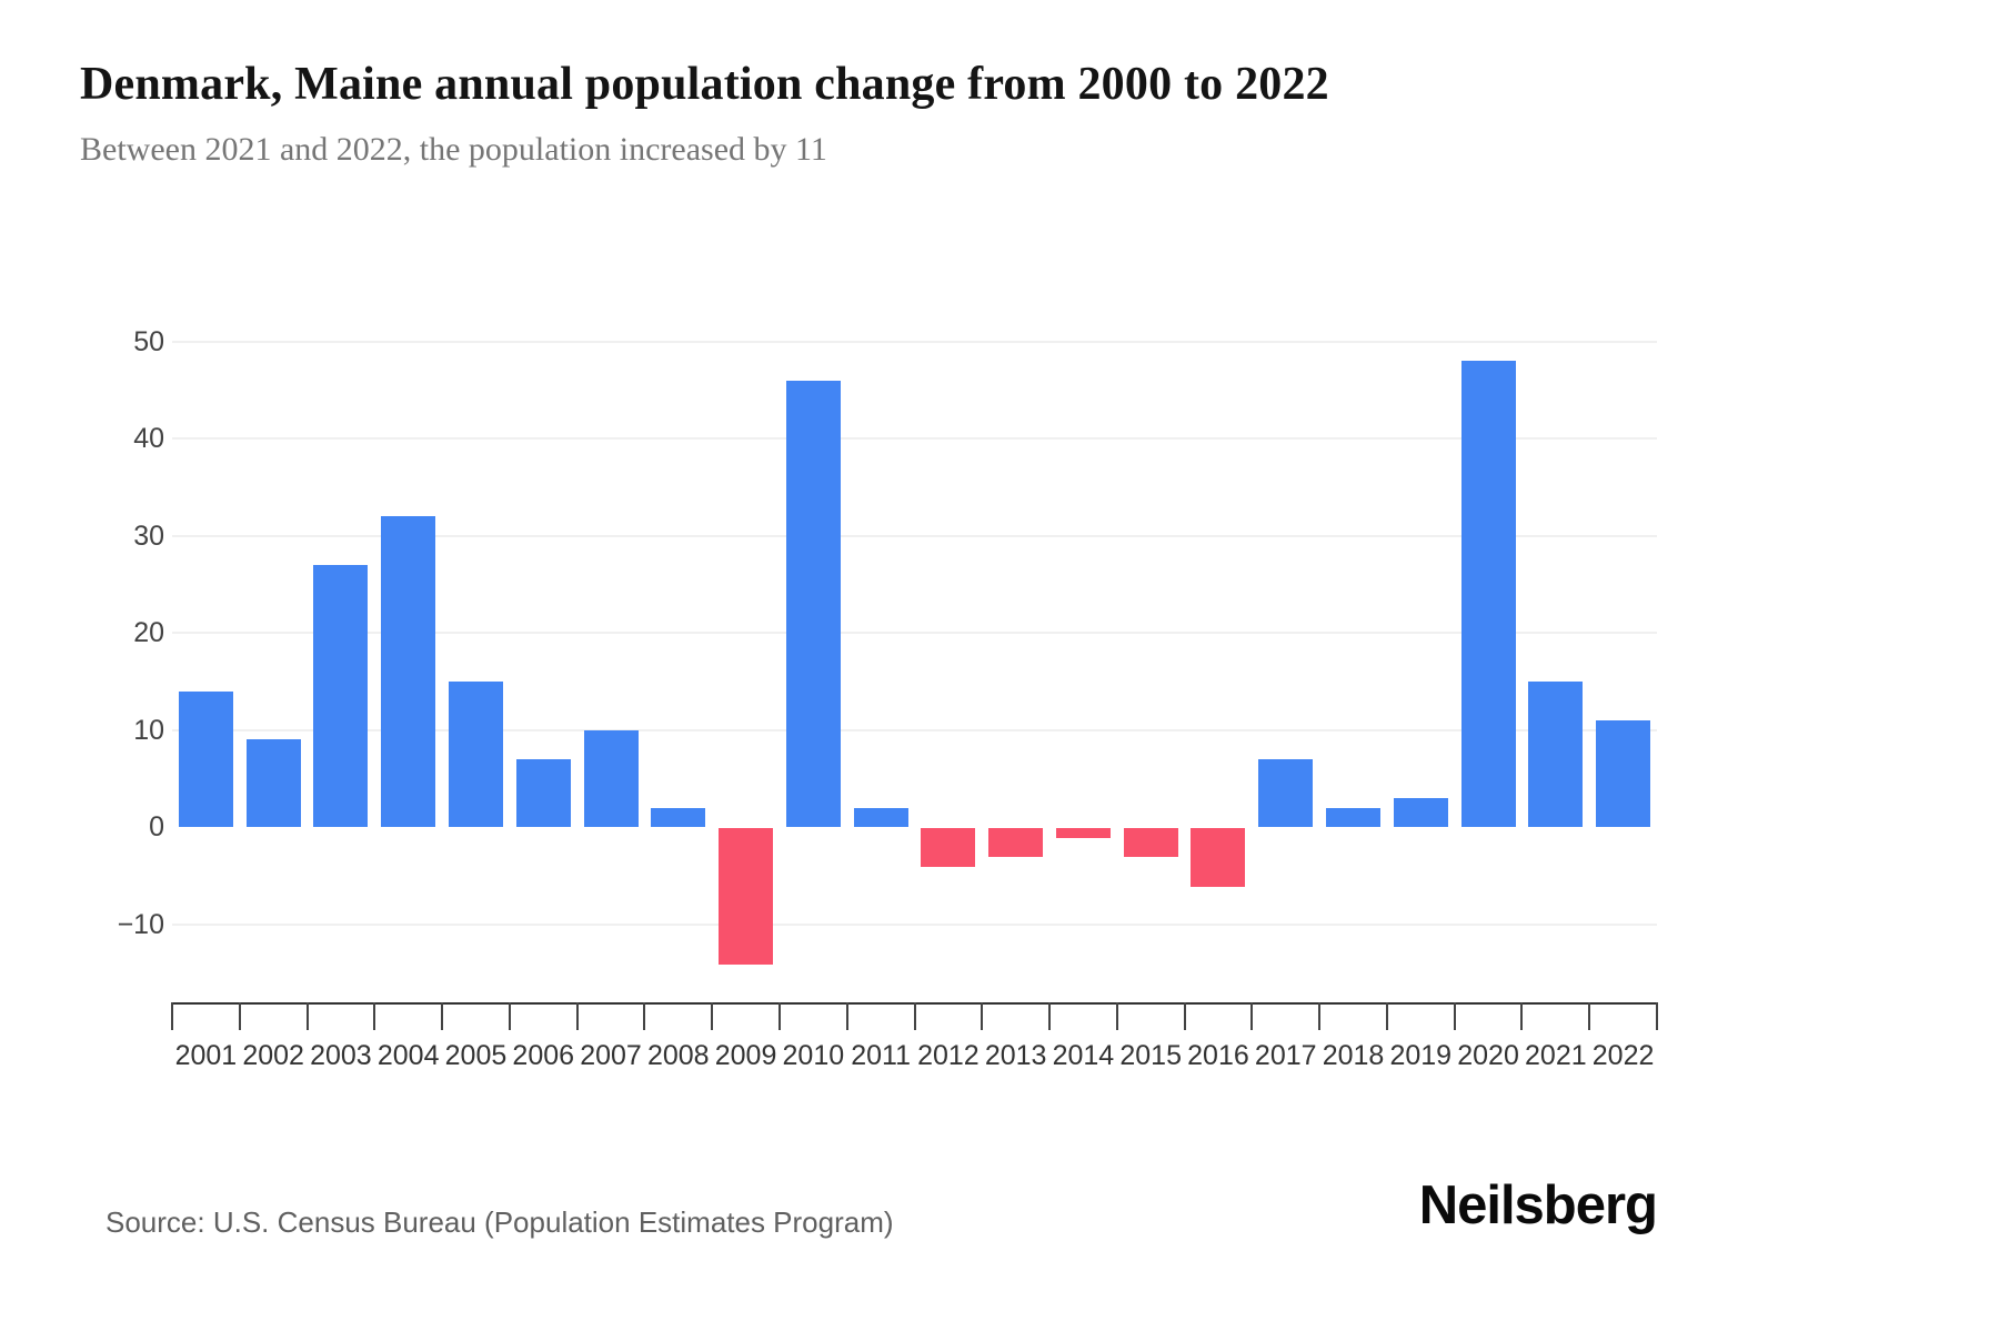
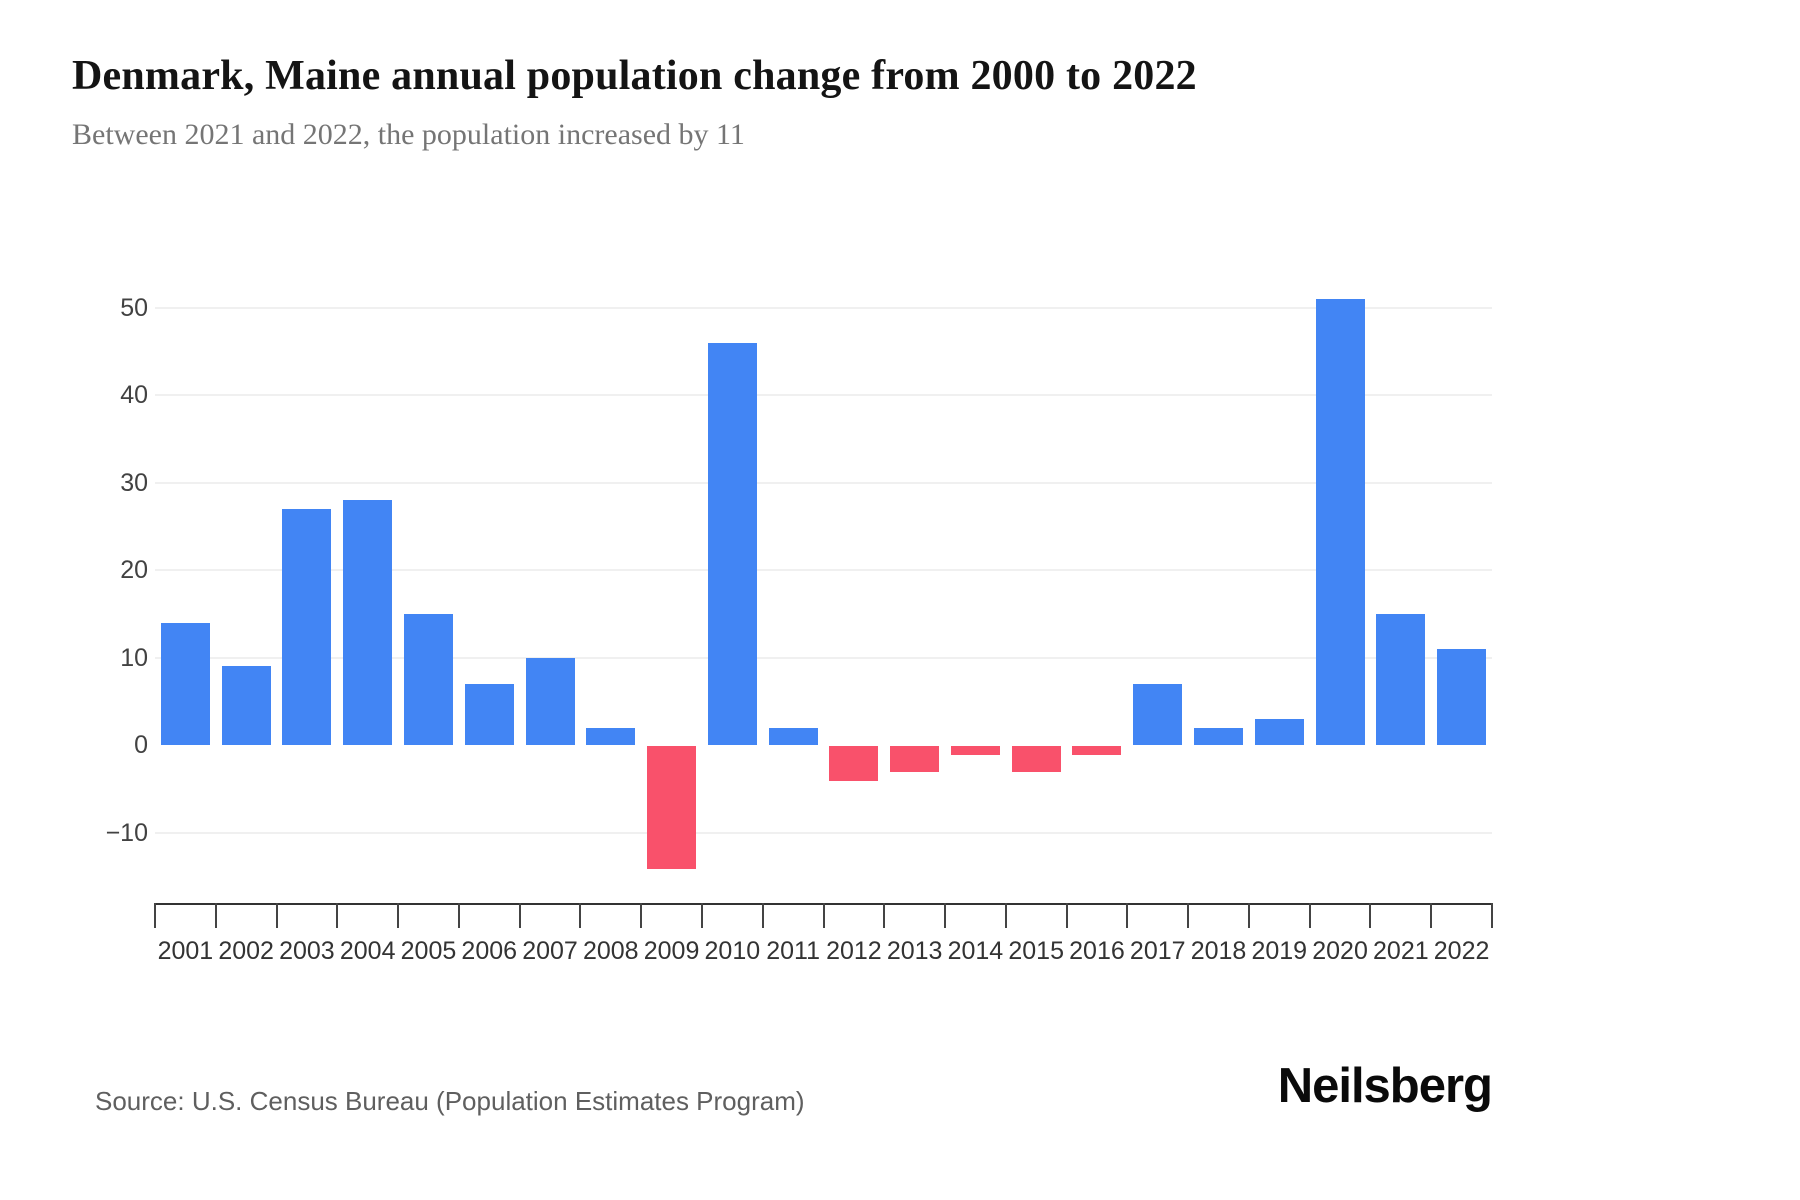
2004: 32 -> 28
2016: -6 -> -1
2020: 48 -> 51
